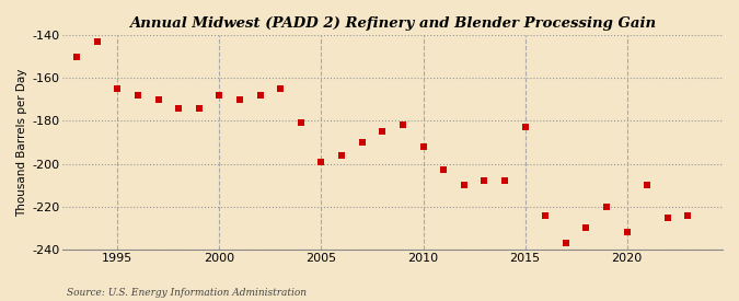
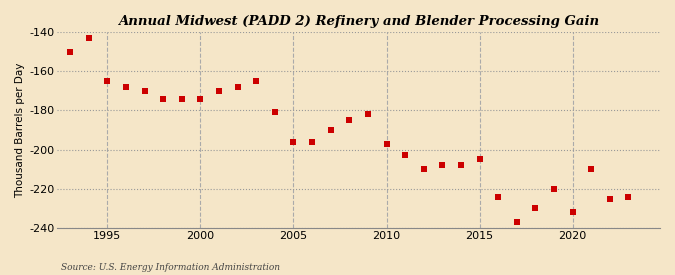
2000: -168 -> -174
2005: -199 -> -196
2010: -192 -> -197
2015: -183 -> -205
